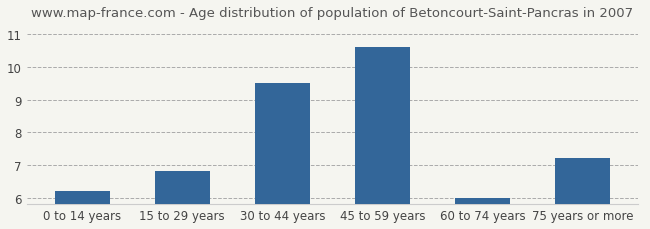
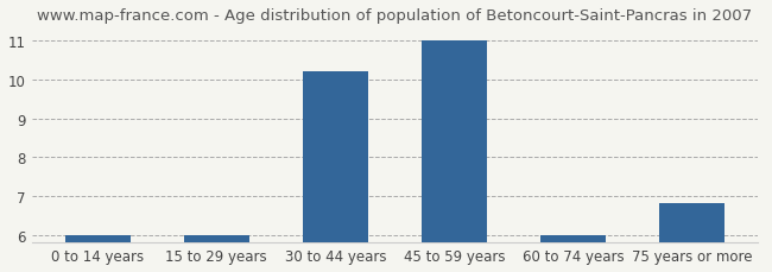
0 to 14 years: 6.2 -> 6.0
15 to 29 years: 6.8 -> 6.0
30 to 44 years: 9.5 -> 10.2
45 to 59 years: 10.6 -> 11.0
75 years or more: 7.2 -> 6.8
